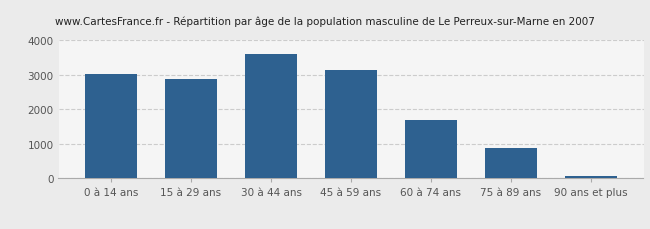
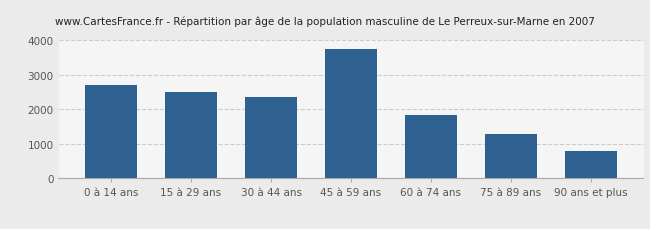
0 à 14 ans: 3020 -> 2700
15 à 29 ans: 2880 -> 2500
30 à 44 ans: 3620 -> 2350
45 à 59 ans: 3150 -> 3750
60 à 74 ans: 1680 -> 1850
75 à 89 ans: 870 -> 1300
90 ans et plus: 80 -> 800
